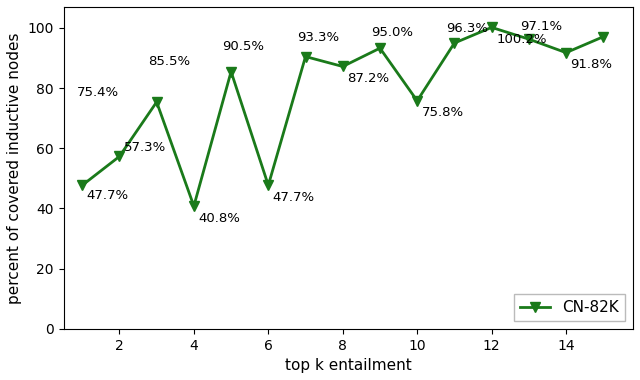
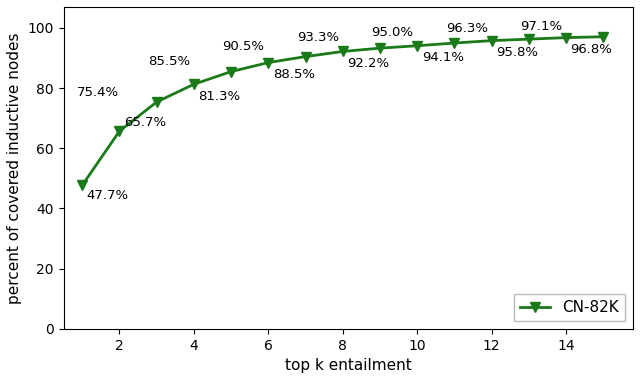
2: 57.3% -> 65.7%
4: 40.8% -> 81.3%
6: 47.7% -> 88.5%
8: 87.2% -> 92.2%
10: 75.8% -> 94.1%
12: 100.2% -> 95.8%
14: 91.8% -> 96.8%
